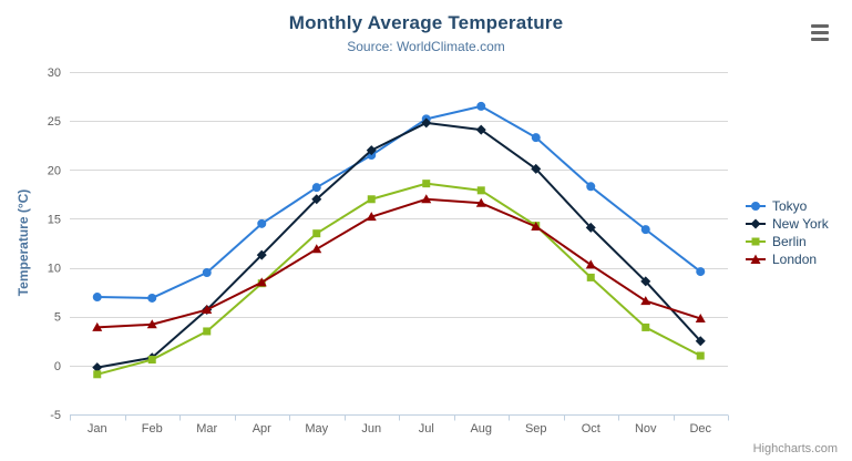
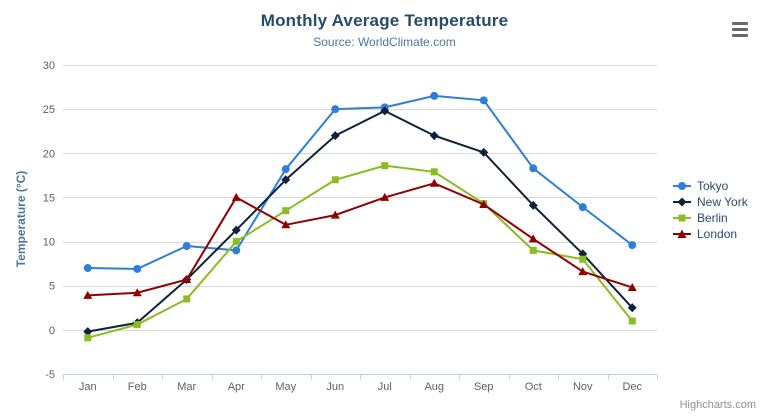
Tokyo/Apr: 14 -> 9
Berlin/Apr: 8 -> 10
London/Apr: 8 -> 15
Tokyo/Jun: 22 -> 25
London/Jun: 15 -> 13
London/Jul: 17 -> 15
New York/Aug: 24 -> 22
Tokyo/Sep: 23 -> 26
Berlin/Nov: 4 -> 8
